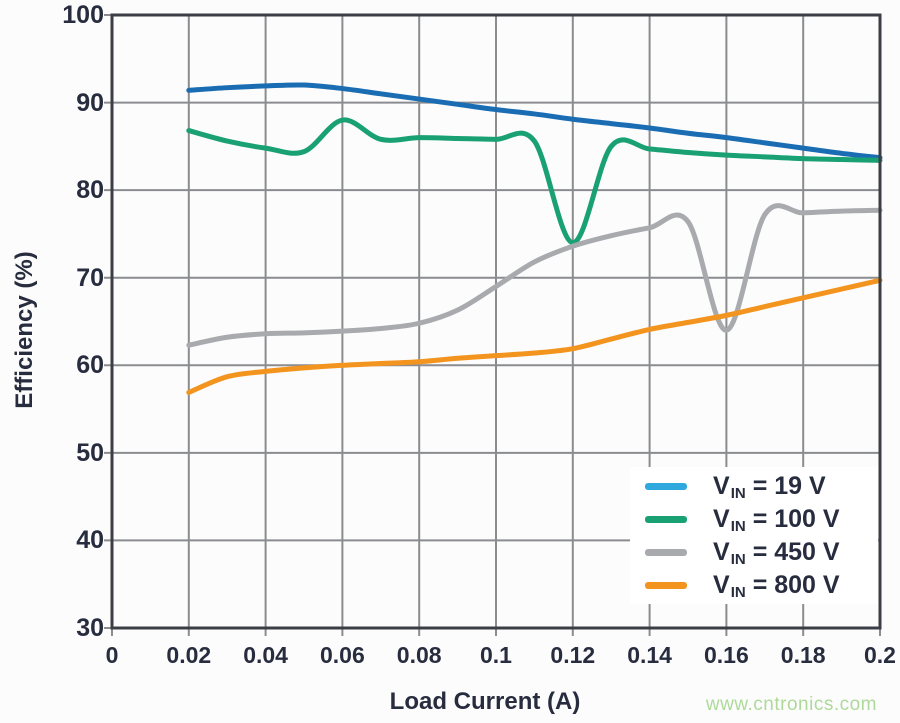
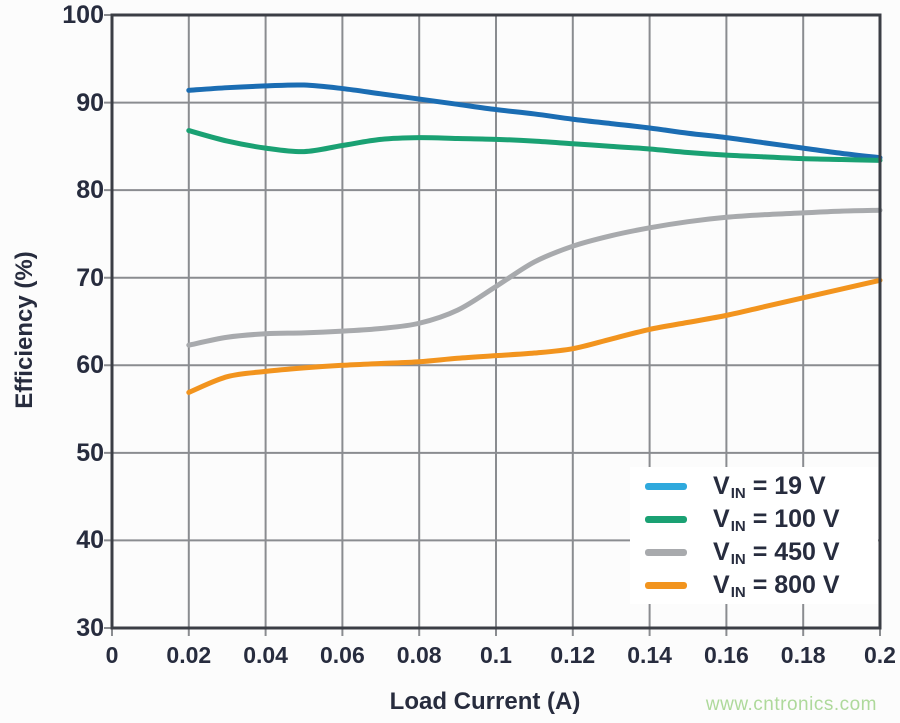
VIN = 100 V/0.06: 88 -> 85
VIN = 100 V/0.12: 74 -> 85
VIN = 450 V/0.16: 64 -> 77
